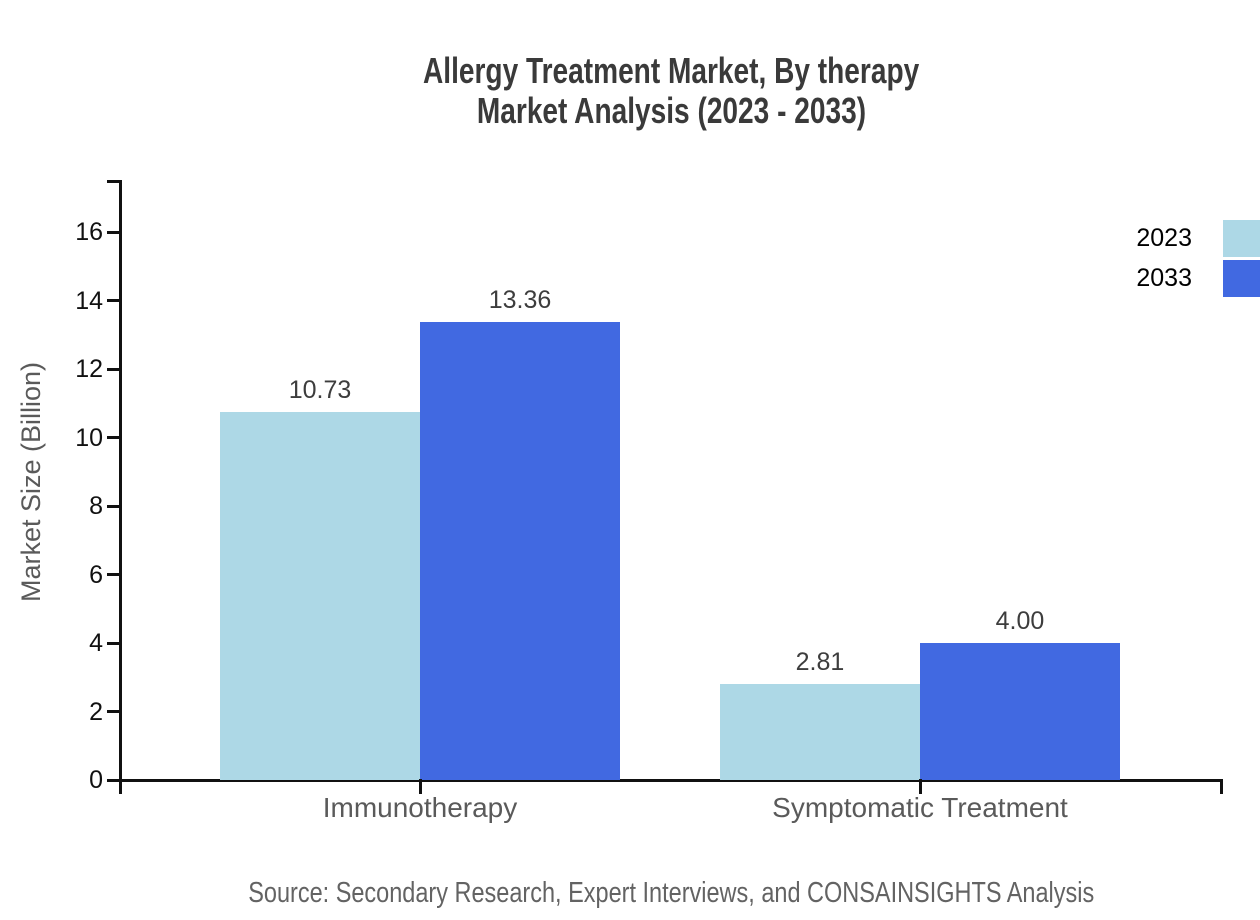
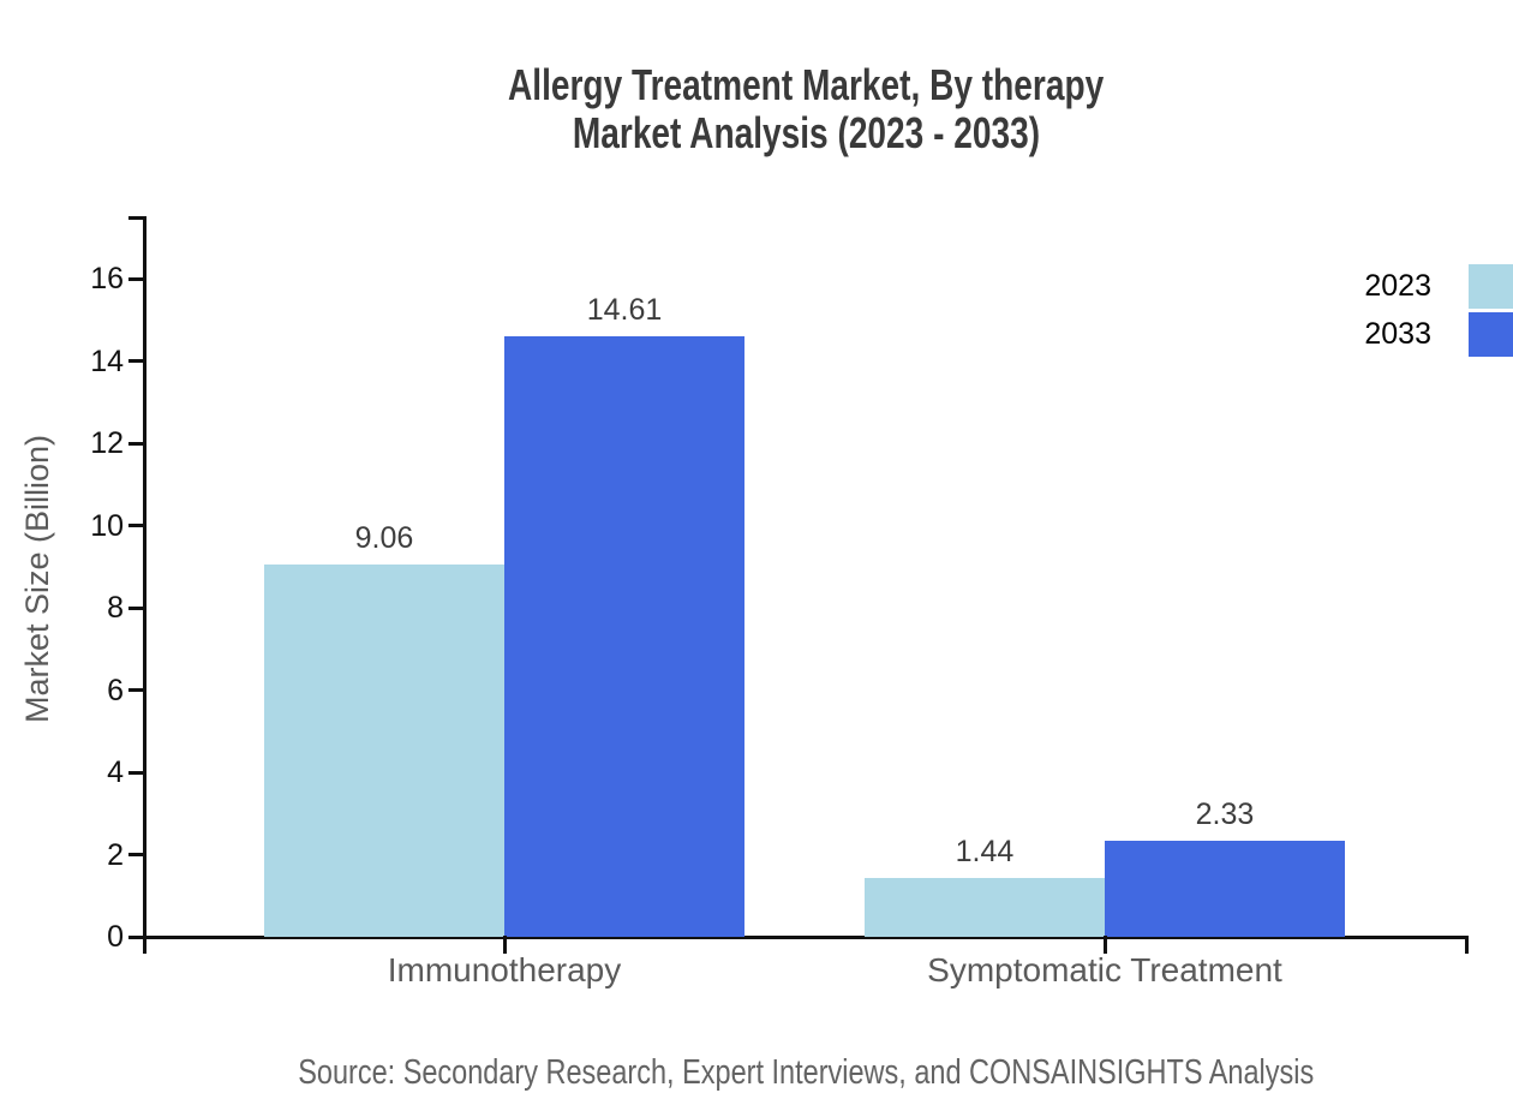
2023/Immunotherapy: 10.73 -> 9.06
2033/Immunotherapy: 13.36 -> 14.61
2023/Symptomatic Treatment: 2.81 -> 1.44
2033/Symptomatic Treatment: 4.00 -> 2.33
